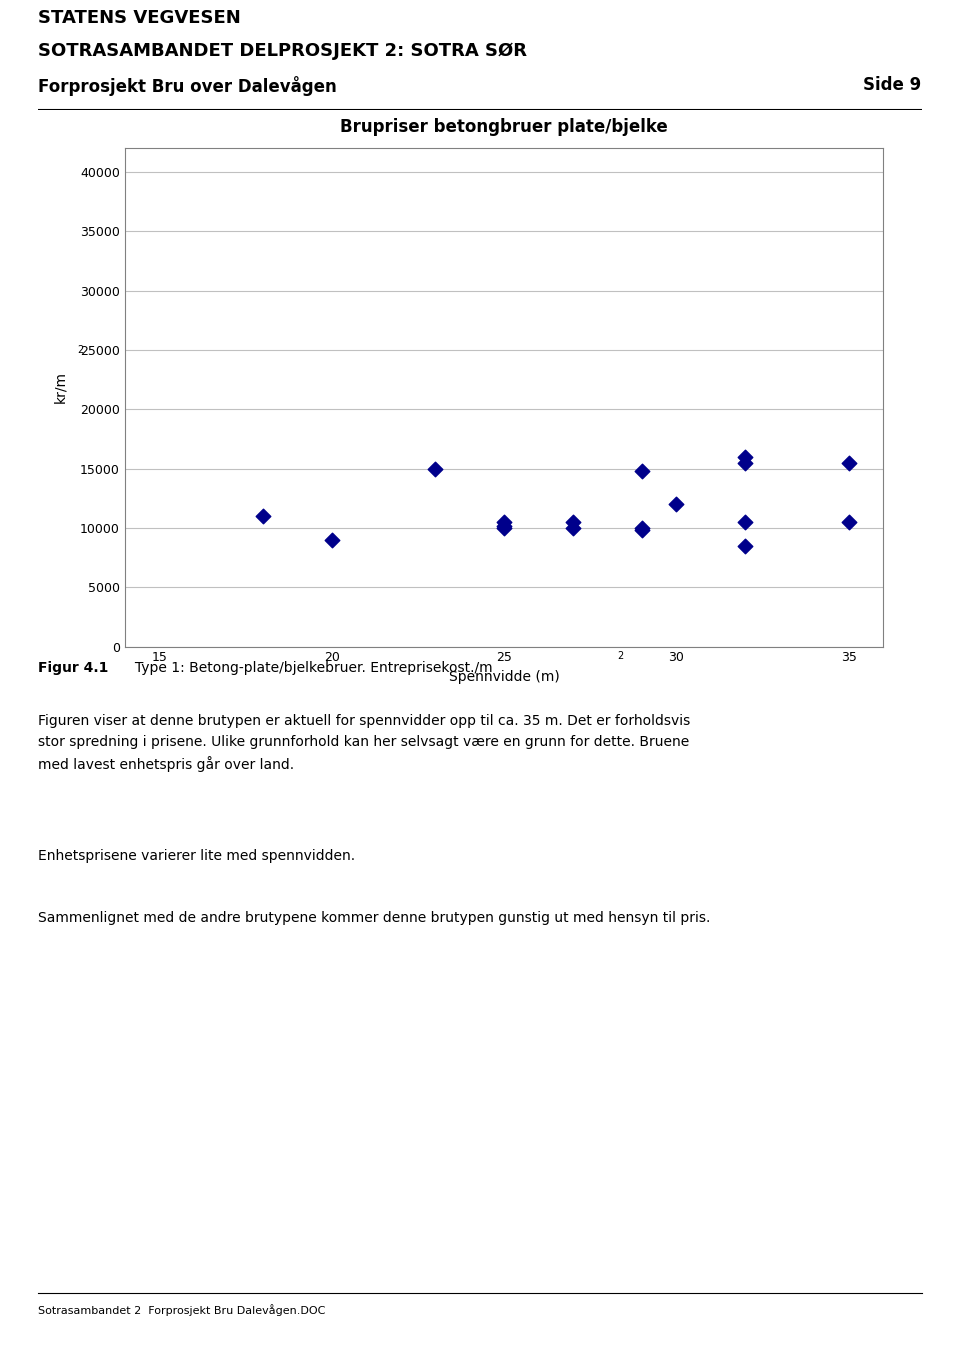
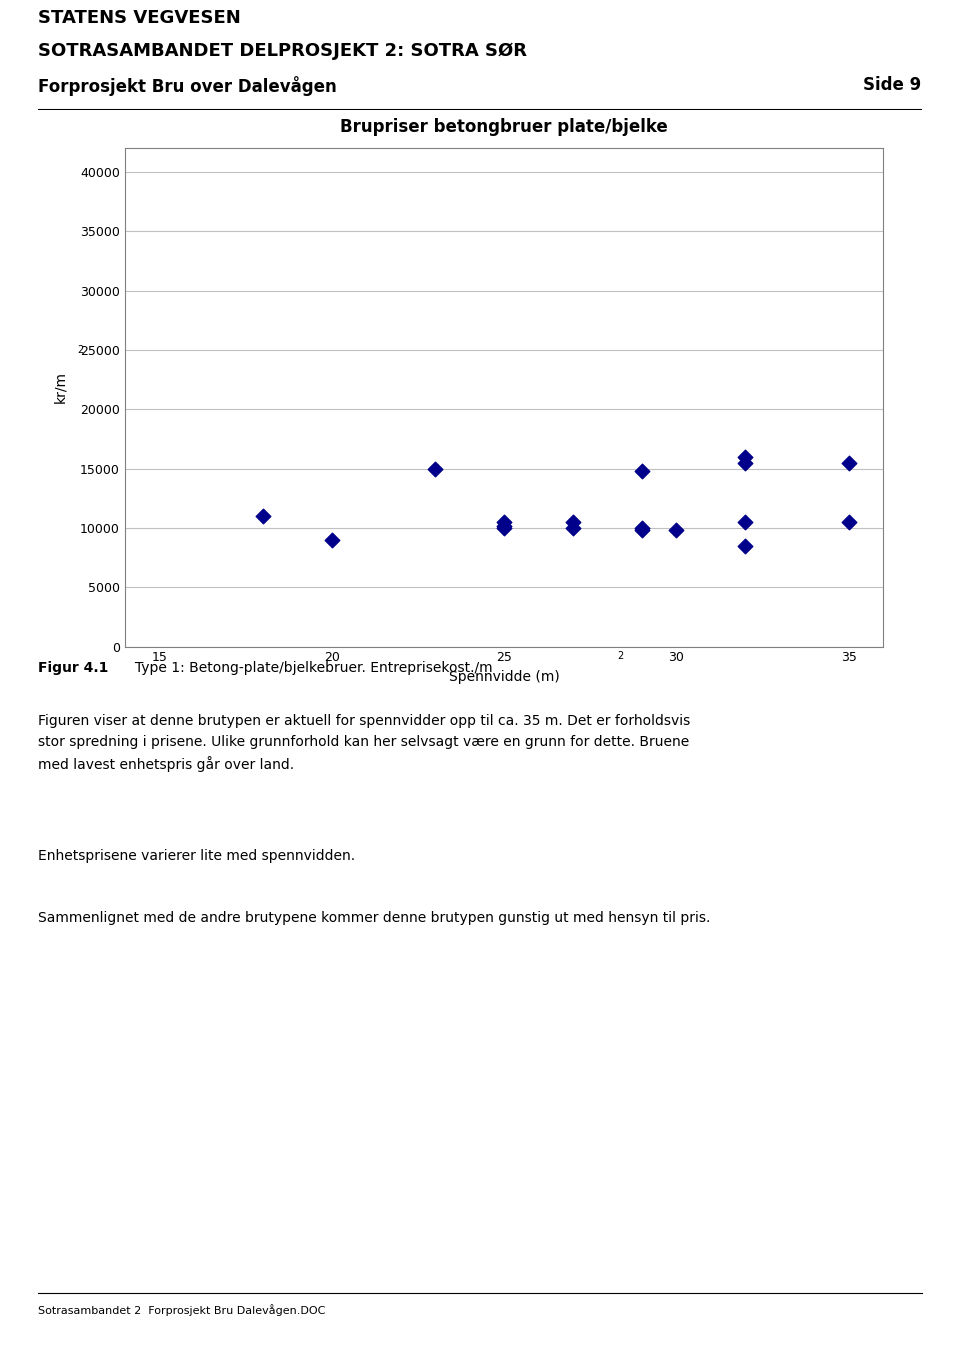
30: 12000 -> 9800
